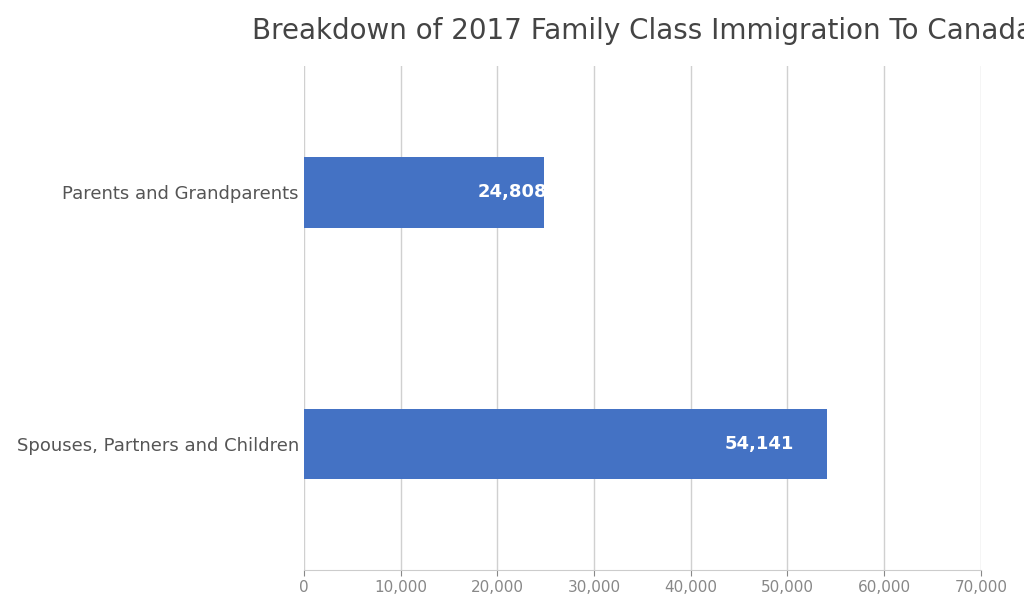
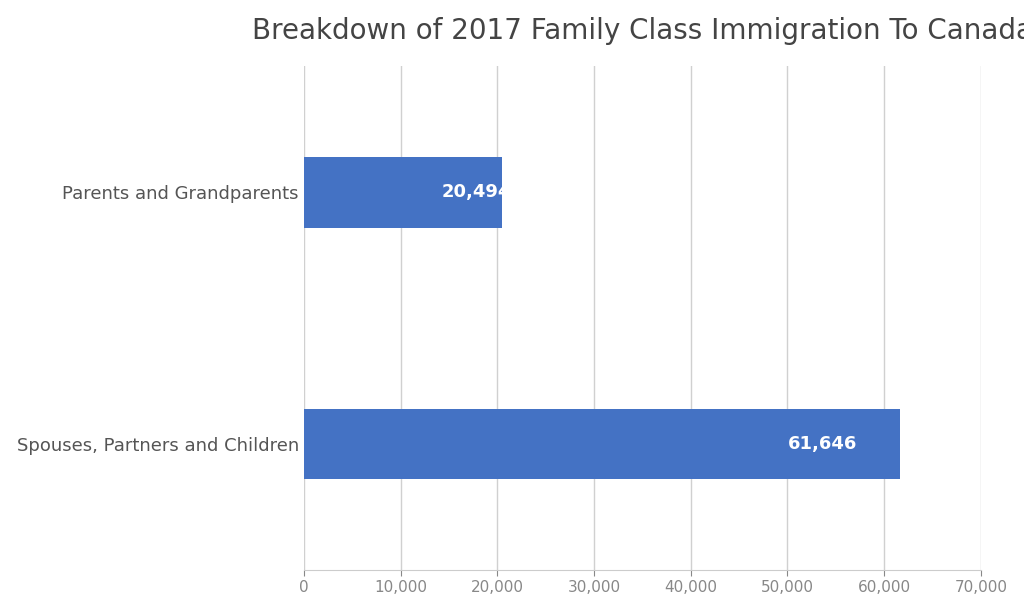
Parents and Grandparents: 24,808 -> 20,494
Spouses, Partners and Children: 54,141 -> 61,646
